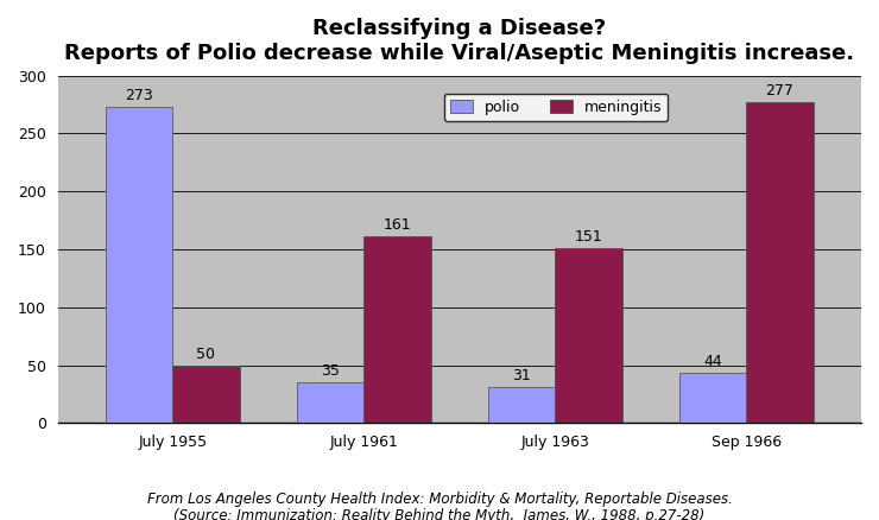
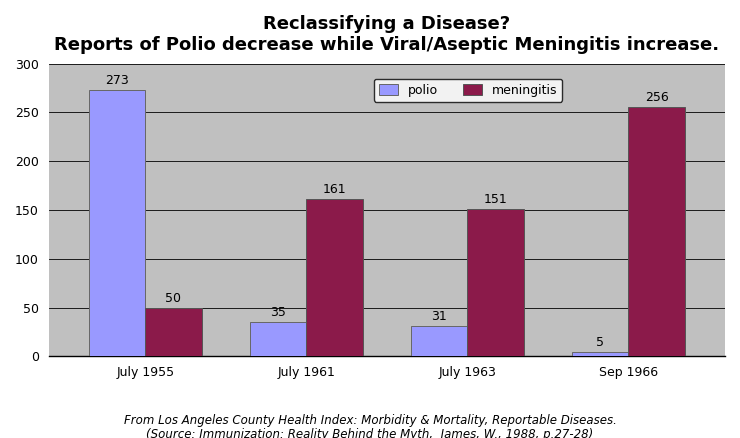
polio/Sep 1966: 44 -> 5
meningitis/Sep 1966: 277 -> 256
